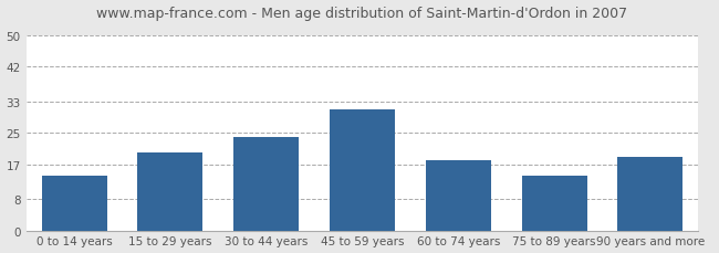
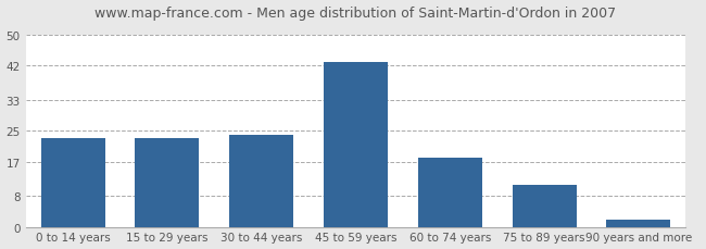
0 to 14 years: 14 -> 23
15 to 29 years: 20 -> 23
45 to 59 years: 31 -> 43
75 to 89 years: 14 -> 11
90 years and more: 19 -> 2
